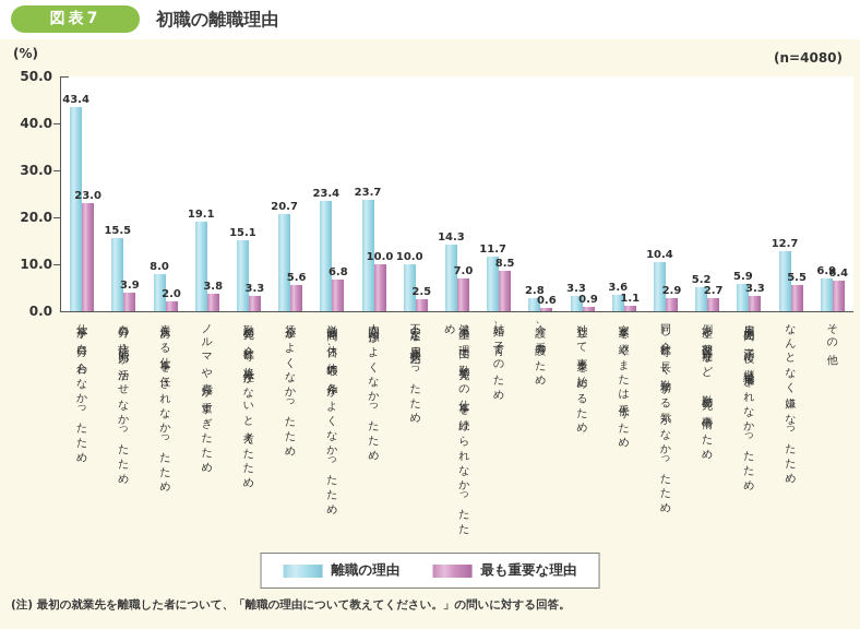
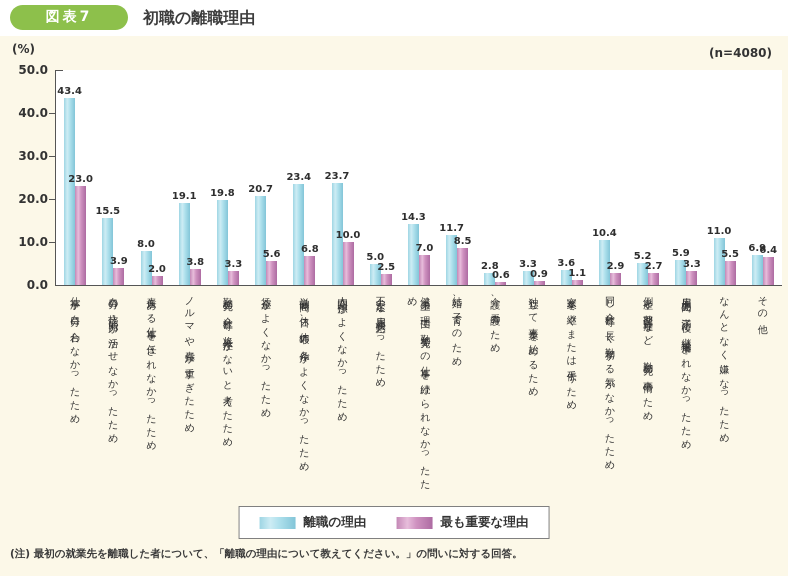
離職の理由/勤務先の会社等に将来性がないと考えたため: 15.1 -> 19.8
離職の理由/不安定な雇用状態だったため: 10.0 -> 5.0
離職の理由/なんとなく嫌になったため: 12.7 -> 11.0
